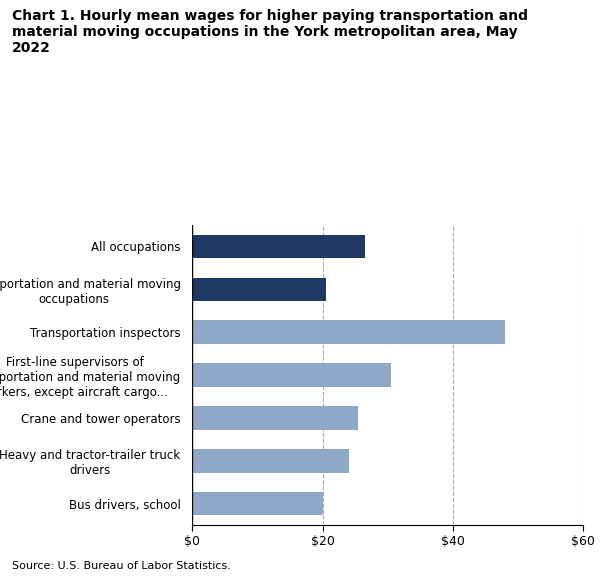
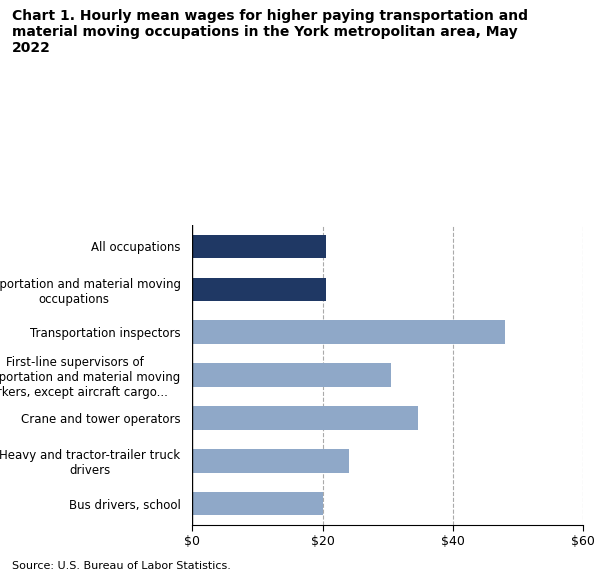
All occupations: $26.5 -> $20.6
Crane and tower operators: $25.5 -> $34.6
